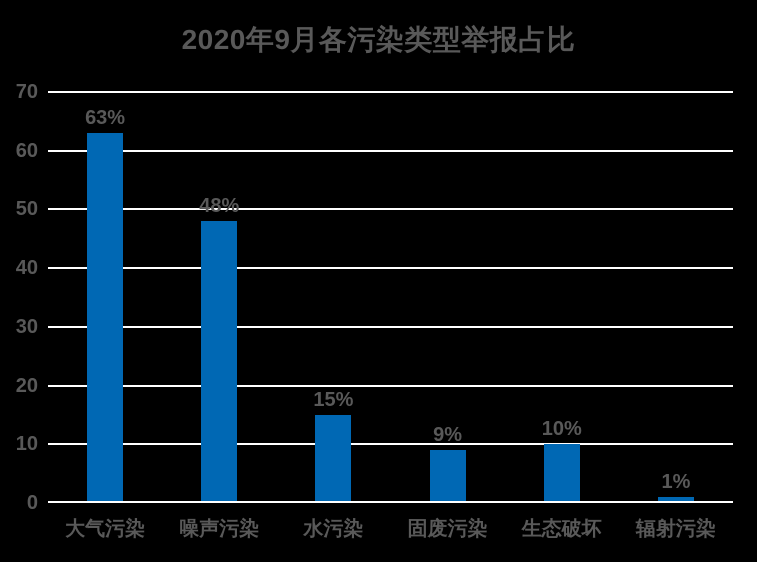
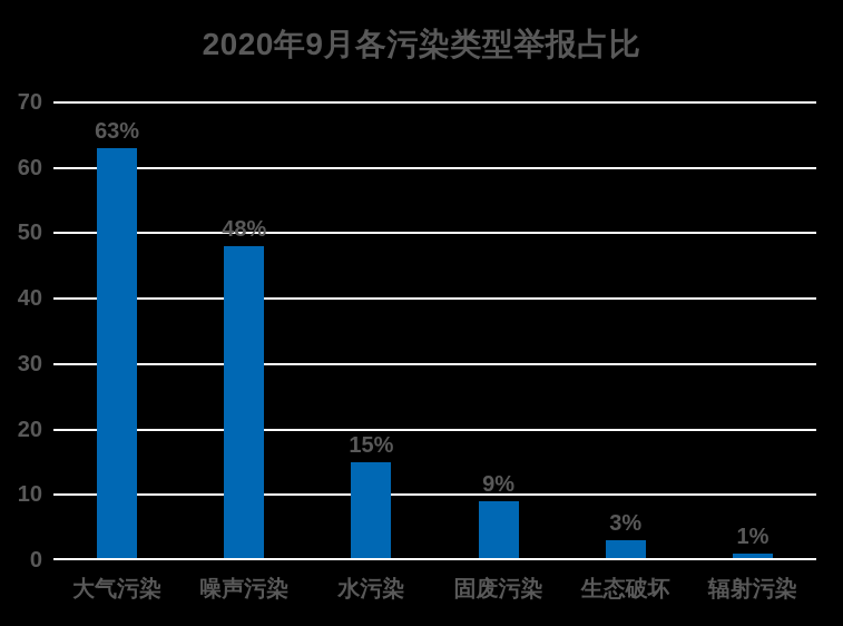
生态破坏: 10% -> 3%
